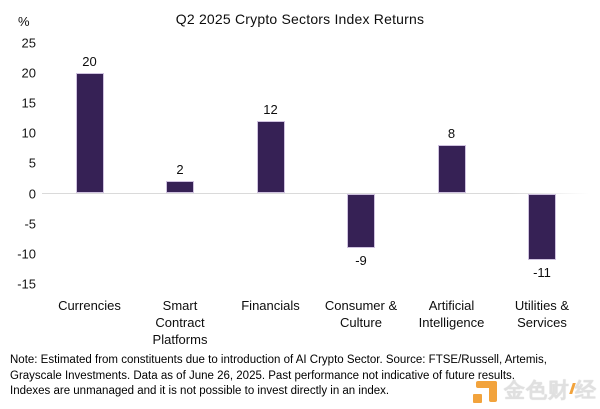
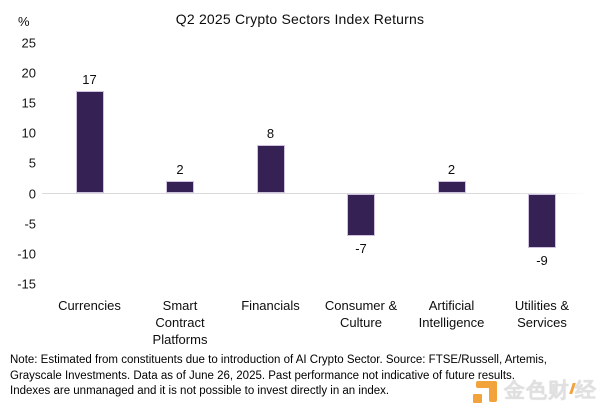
Currencies: 20 -> 17
Financials: 12 -> 8
Consumer & Culture: -9 -> -7
Artificial Intelligence: 8 -> 2
Utilities & Services: -11 -> -9
